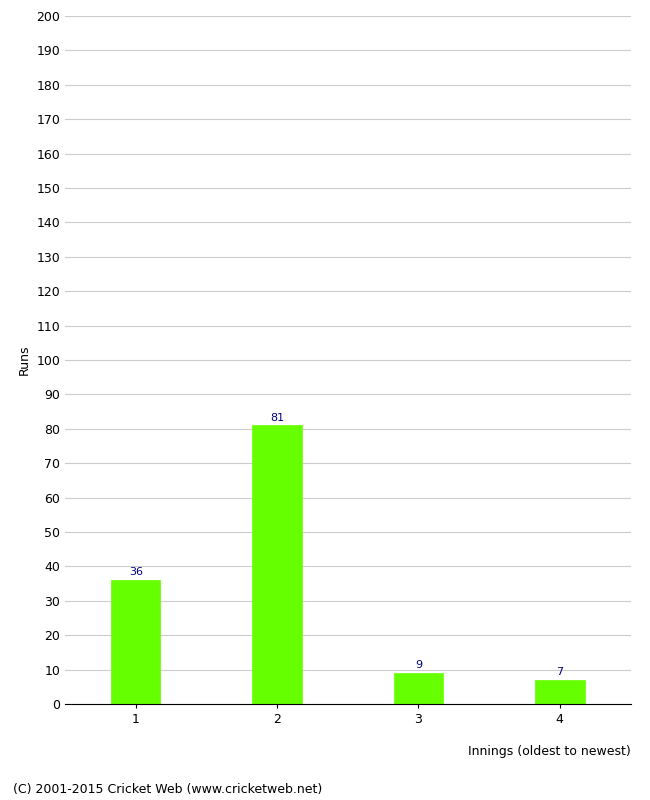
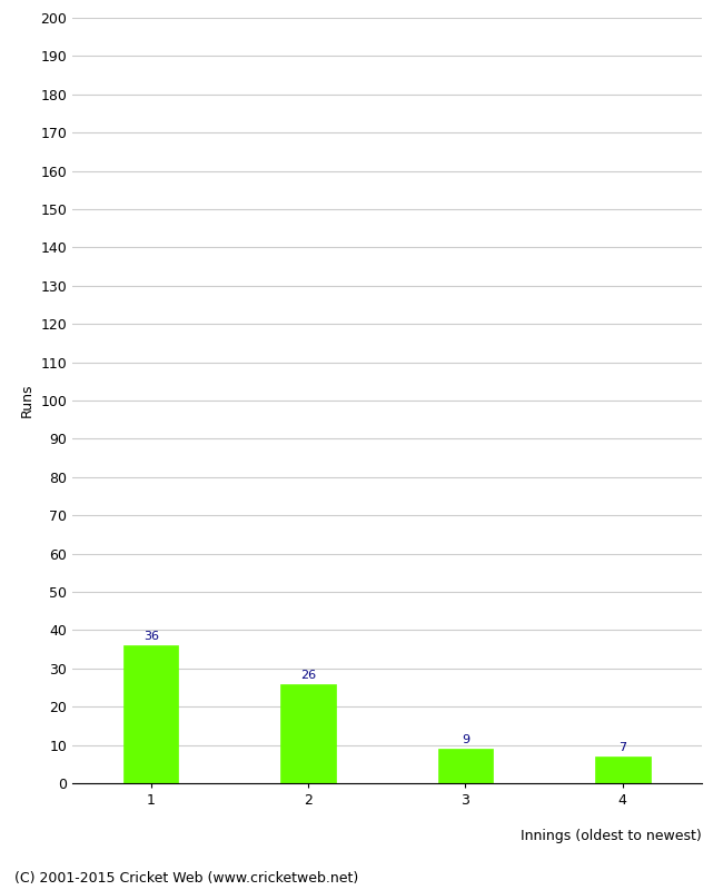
2: 81 -> 26
